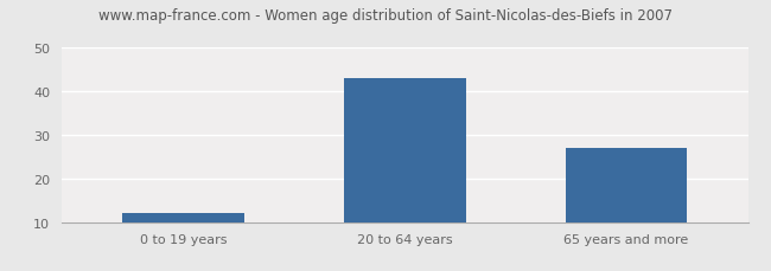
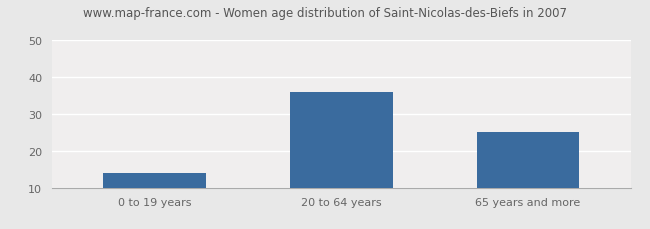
0 to 19 years: 12 -> 14
20 to 64 years: 43 -> 36
65 years and more: 27 -> 25
